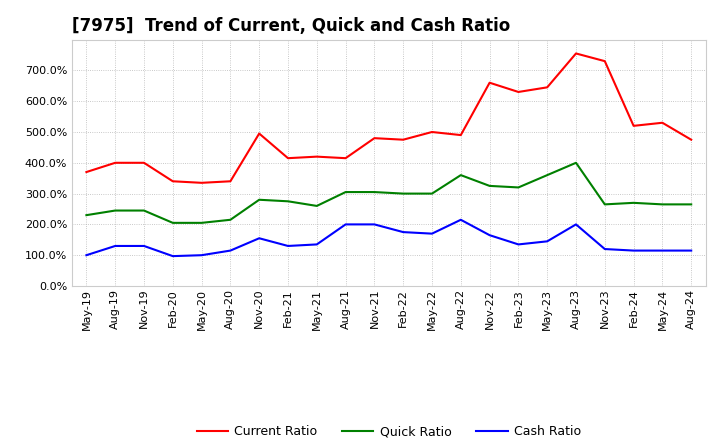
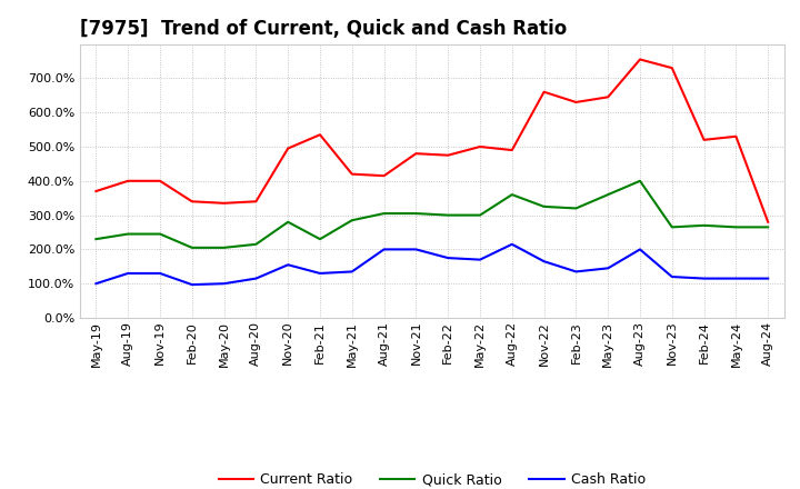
Current Ratio/Feb-21: 415% -> 535%
Quick Ratio/Feb-21: 275% -> 230%
Quick Ratio/May-21: 260% -> 285%
Current Ratio/Aug-24: 475% -> 280%
